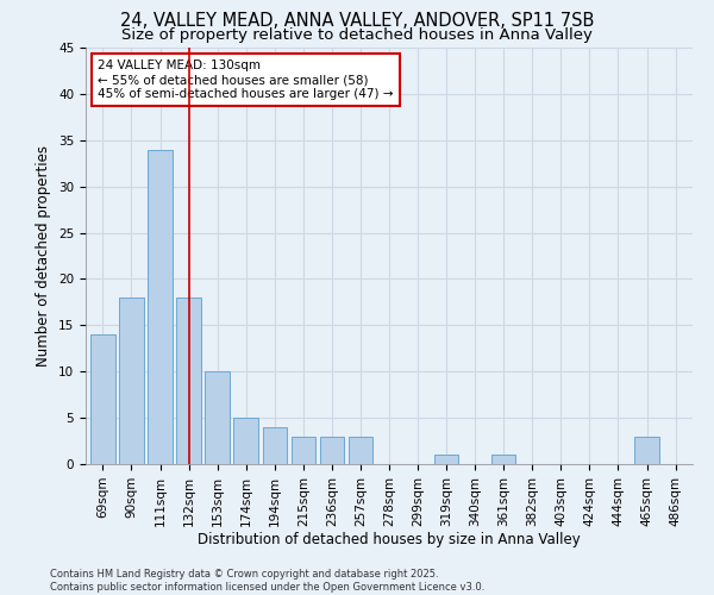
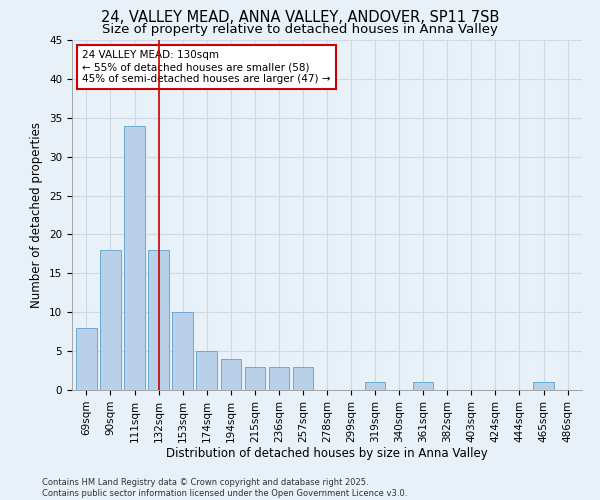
69sqm: 14 -> 8
465sqm: 3 -> 1
